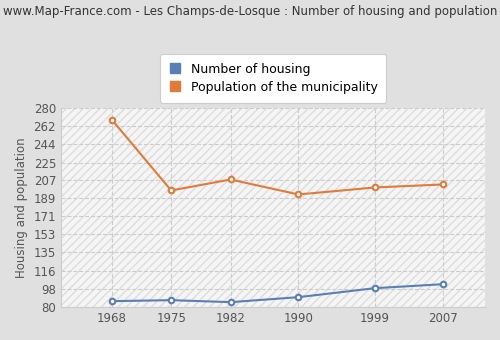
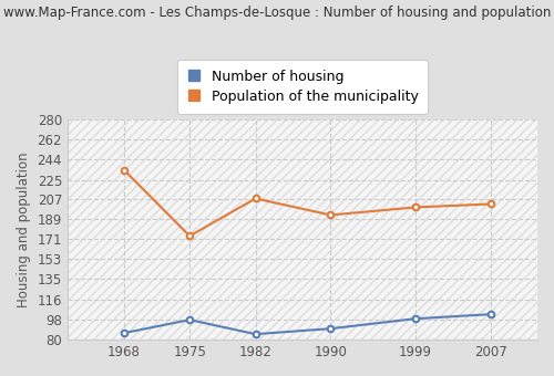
Population of the municipality/1968: 268 -> 234
Number of housing/1975: 87 -> 98
Population of the municipality/1975: 197 -> 174
